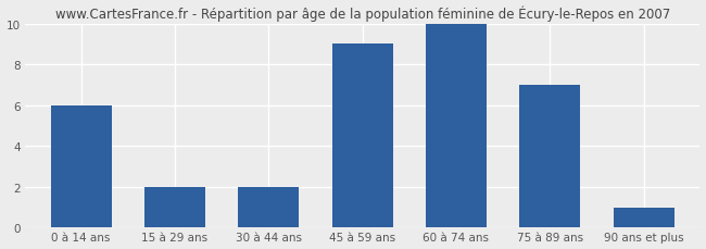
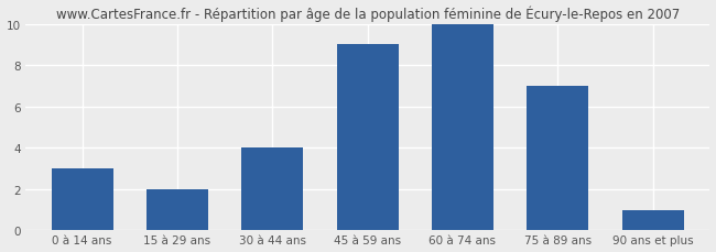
0 à 14 ans: 6 -> 3
30 à 44 ans: 2 -> 4
